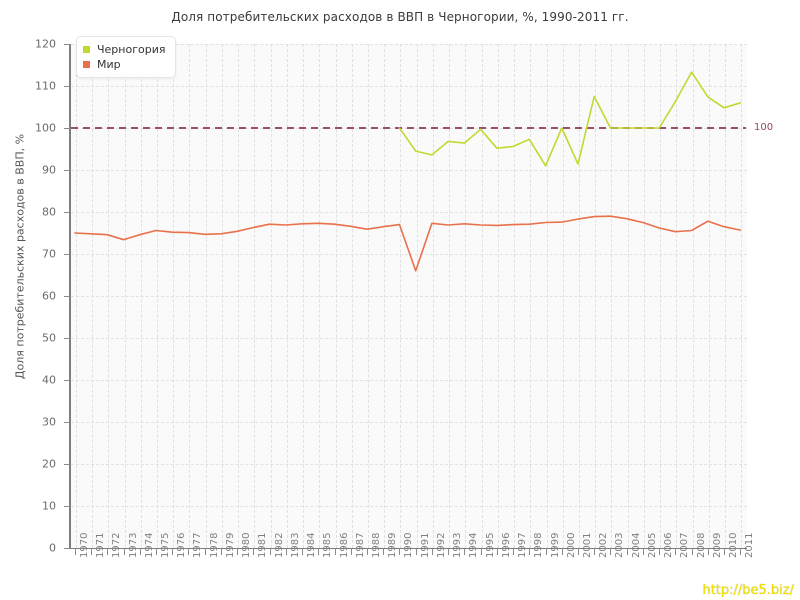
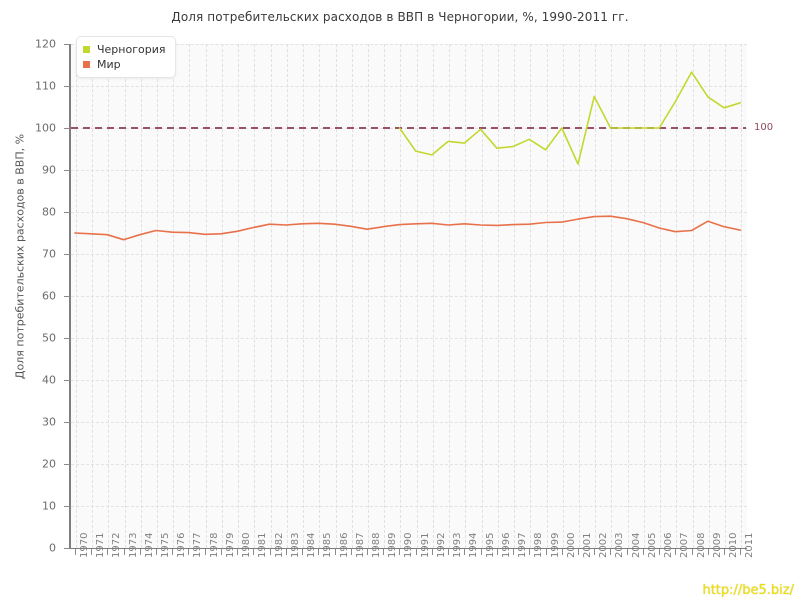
Мир/1991: 66 -> 77
Черногория/1999: 91 -> 95
